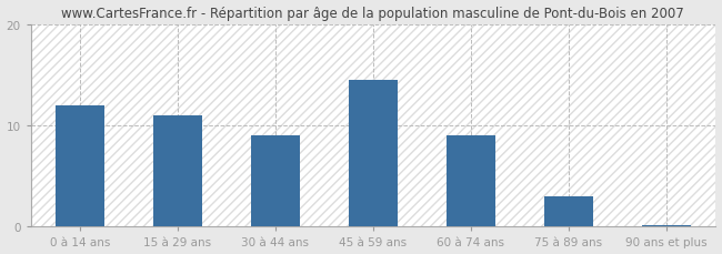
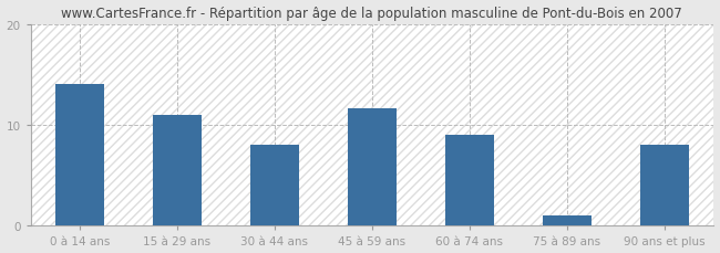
0 à 14 ans: 12.0 -> 14.0
30 à 44 ans: 9.0 -> 8.0
45 à 59 ans: 14.5 -> 11.6
75 à 89 ans: 3.0 -> 1.0
90 ans et plus: 0.2 -> 8.0
